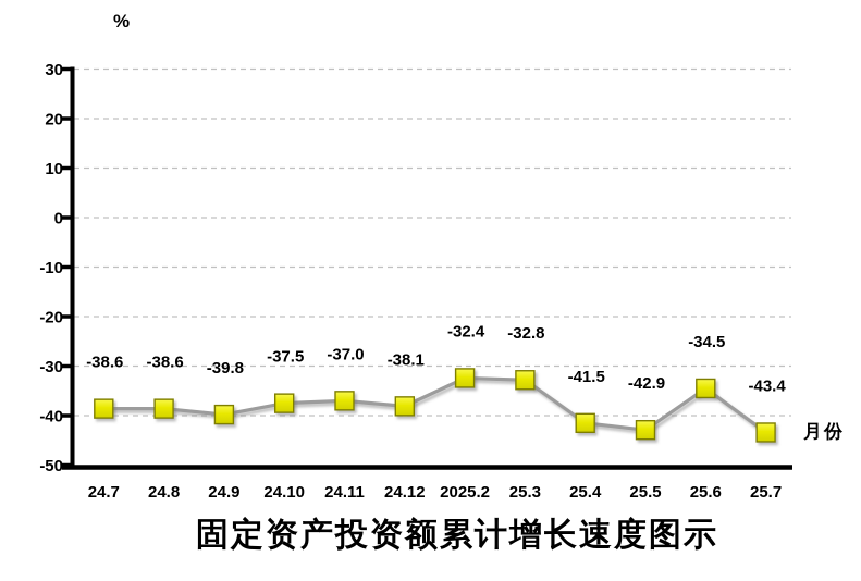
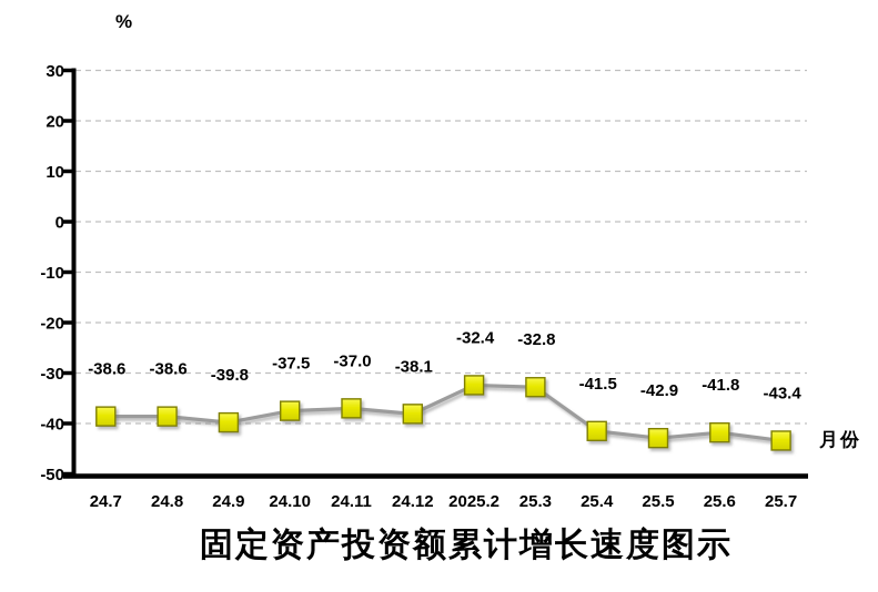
25.6: -34.5 -> -41.8
